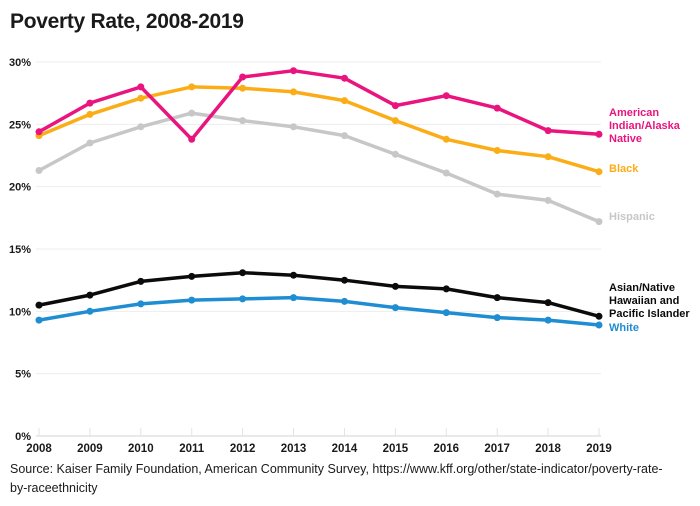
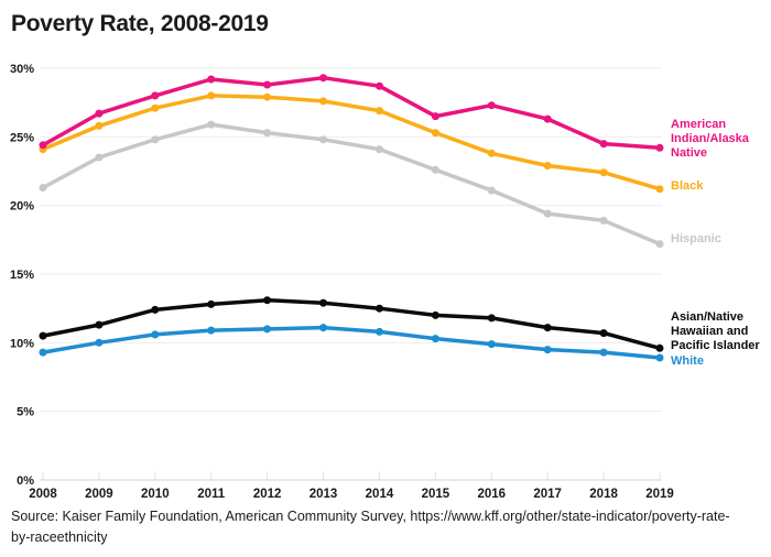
American Indian/Alaska Native/2011: 23.8% -> 29.2%
